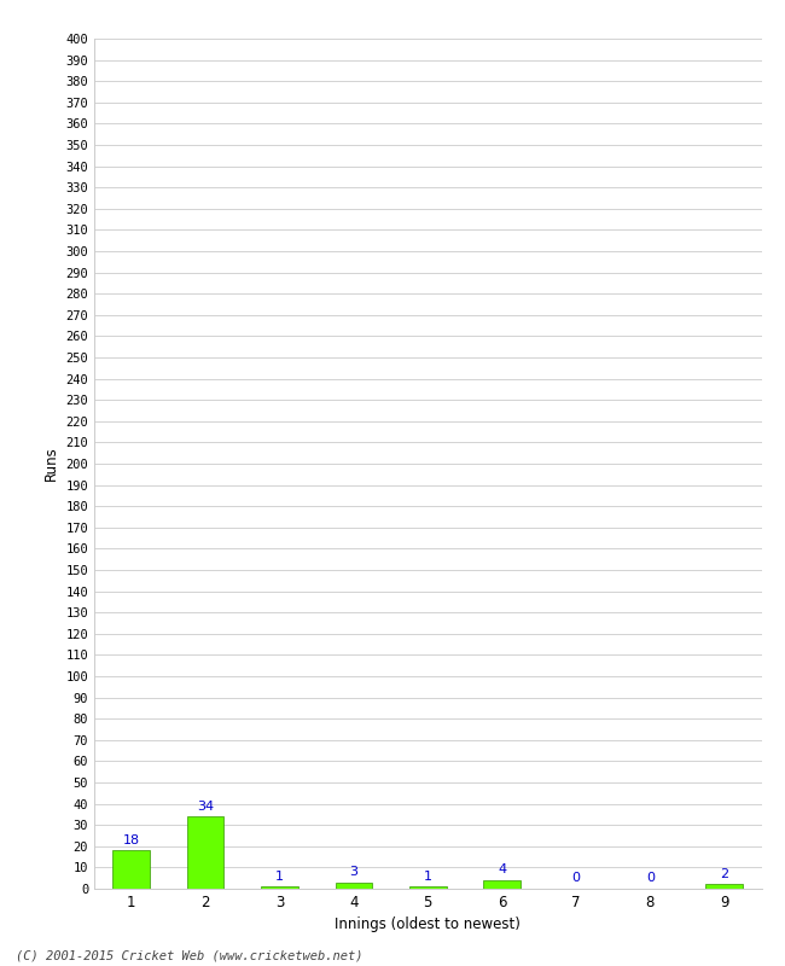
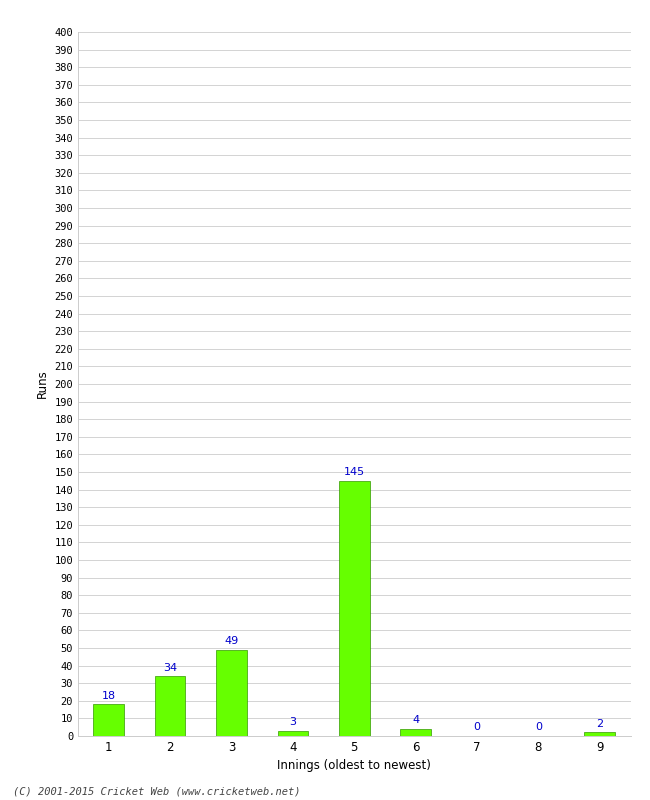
3: 1 -> 49
5: 1 -> 145
